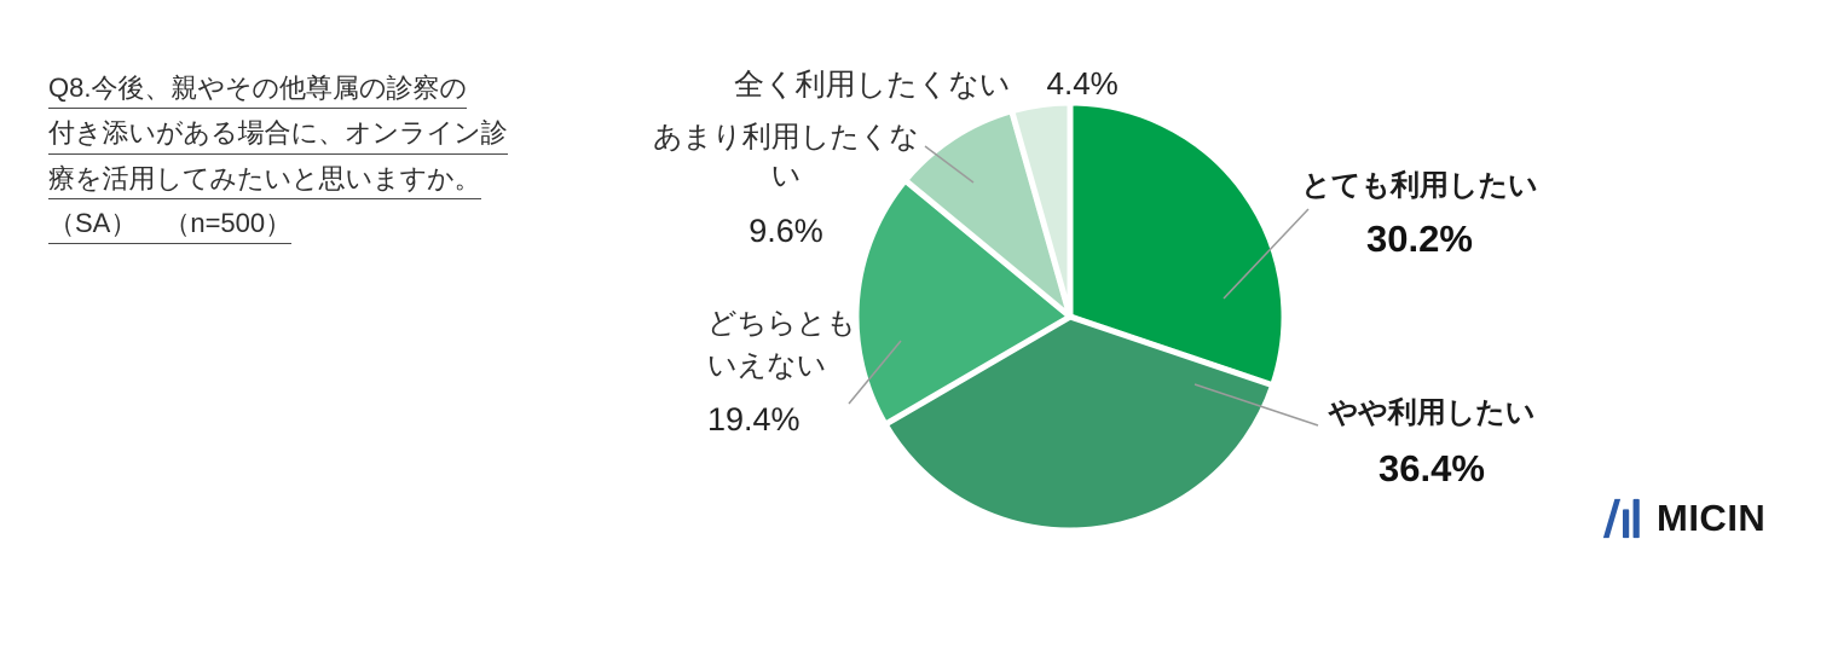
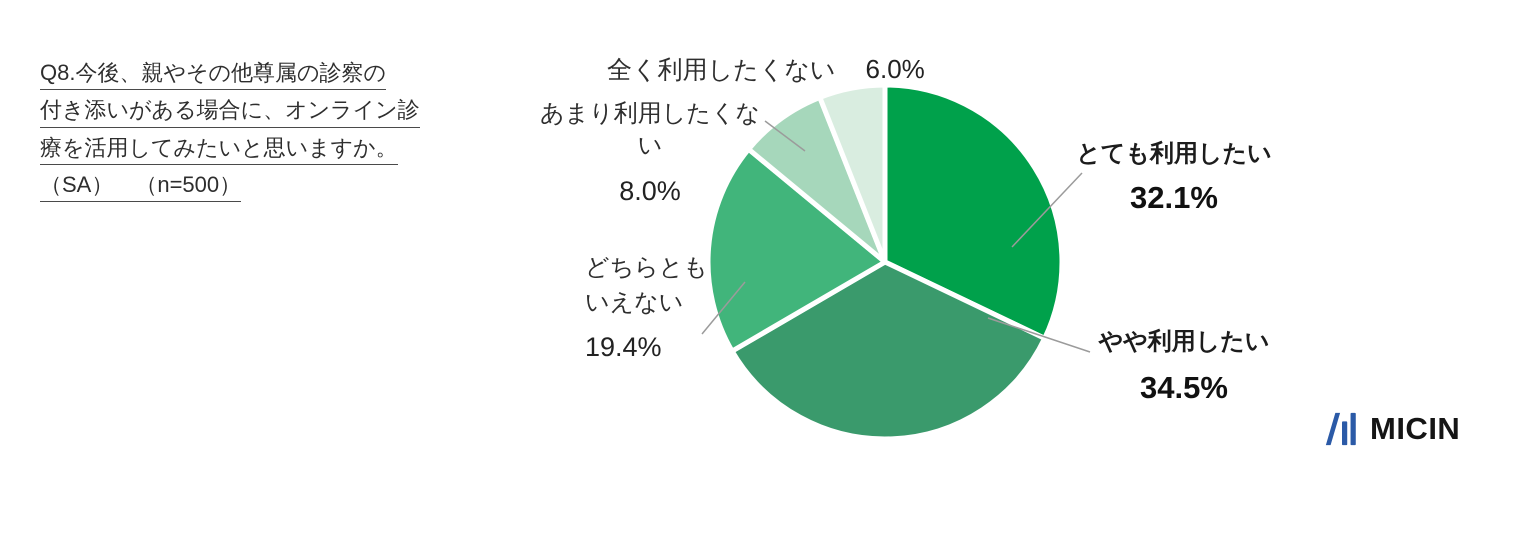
とても利用したい: 30.2% -> 32.1%
やや利用したい: 36.4% -> 34.5%
あまり利用したくない: 9.6% -> 8.0%
全く利用したくない: 4.4% -> 6.0%
